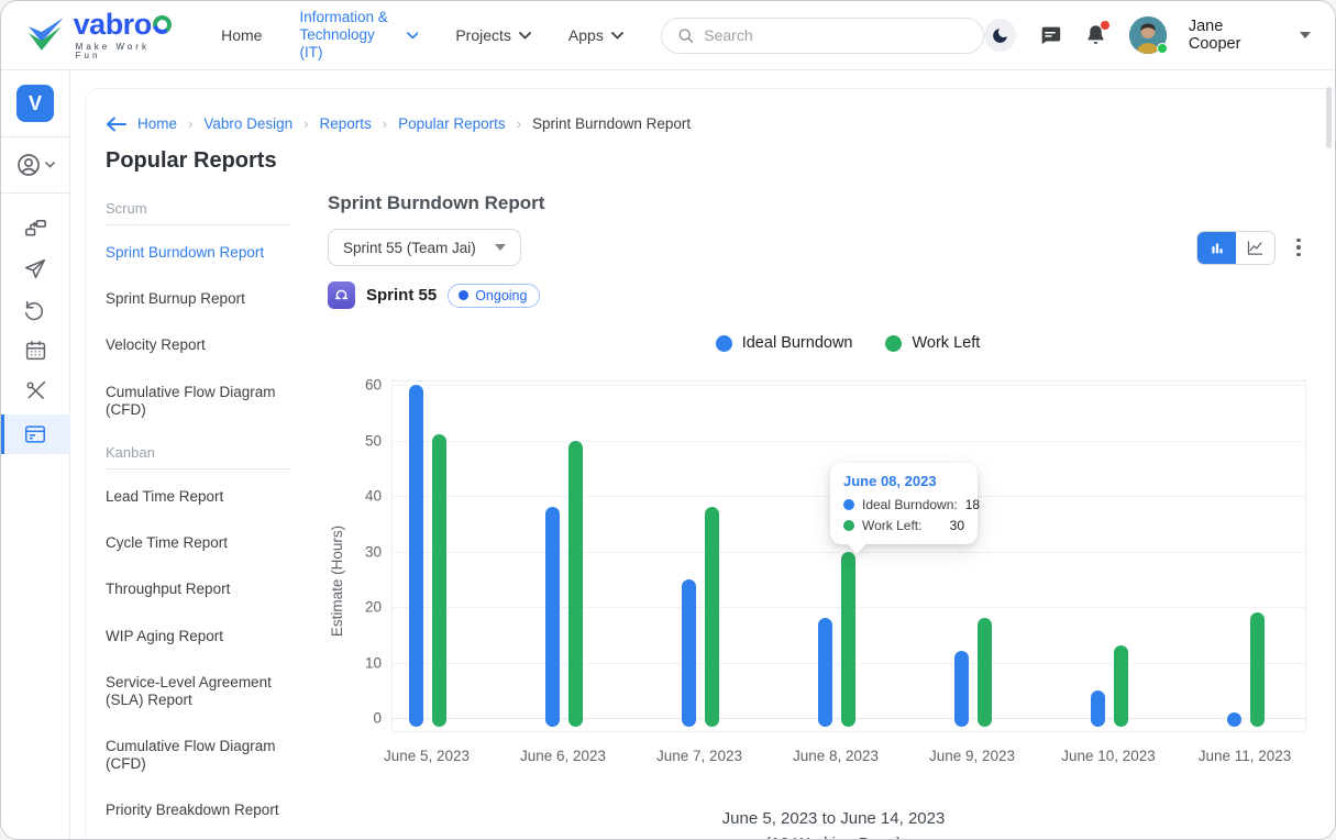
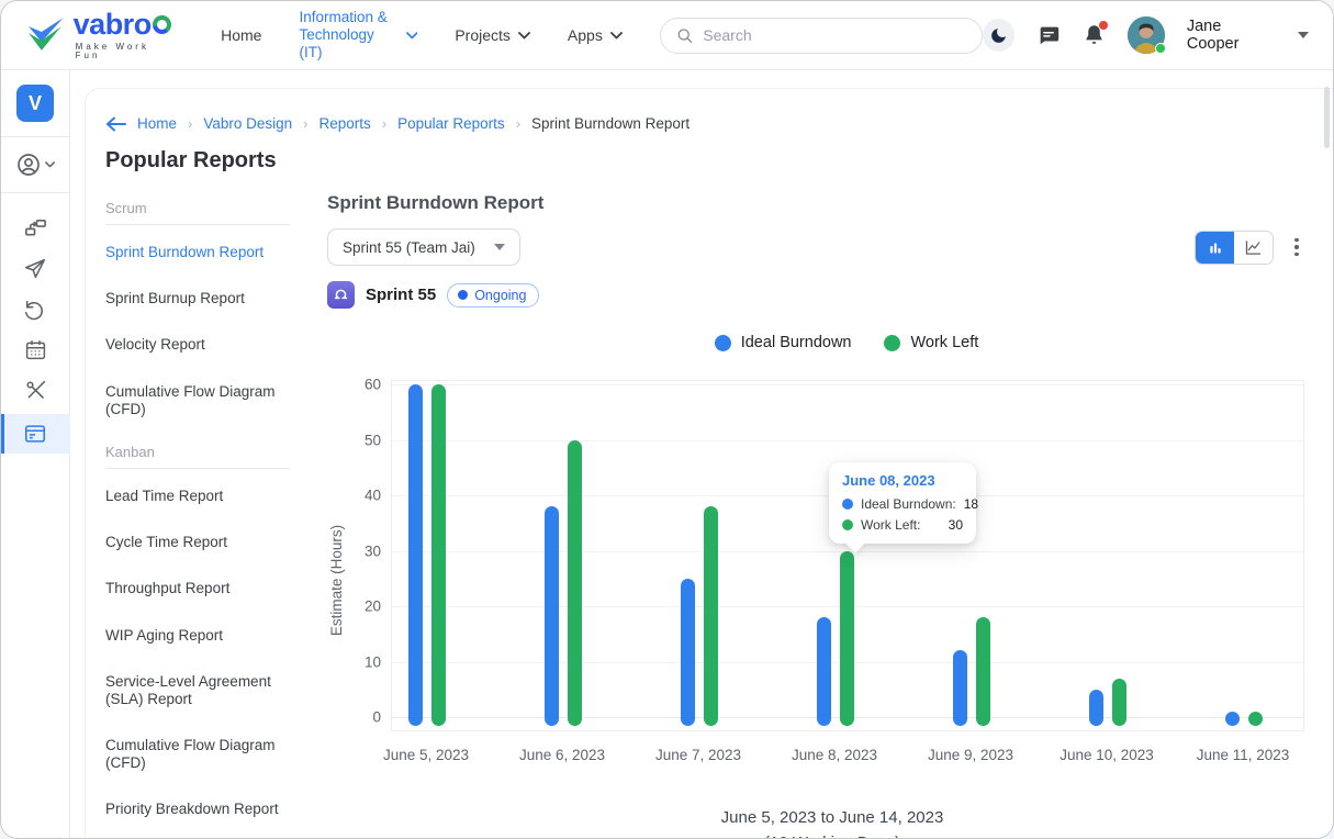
Work Left/June 5, 2023: 51 -> 60
Work Left/June 10, 2023: 13 -> 7
Work Left/June 11, 2023: 19 -> 1
